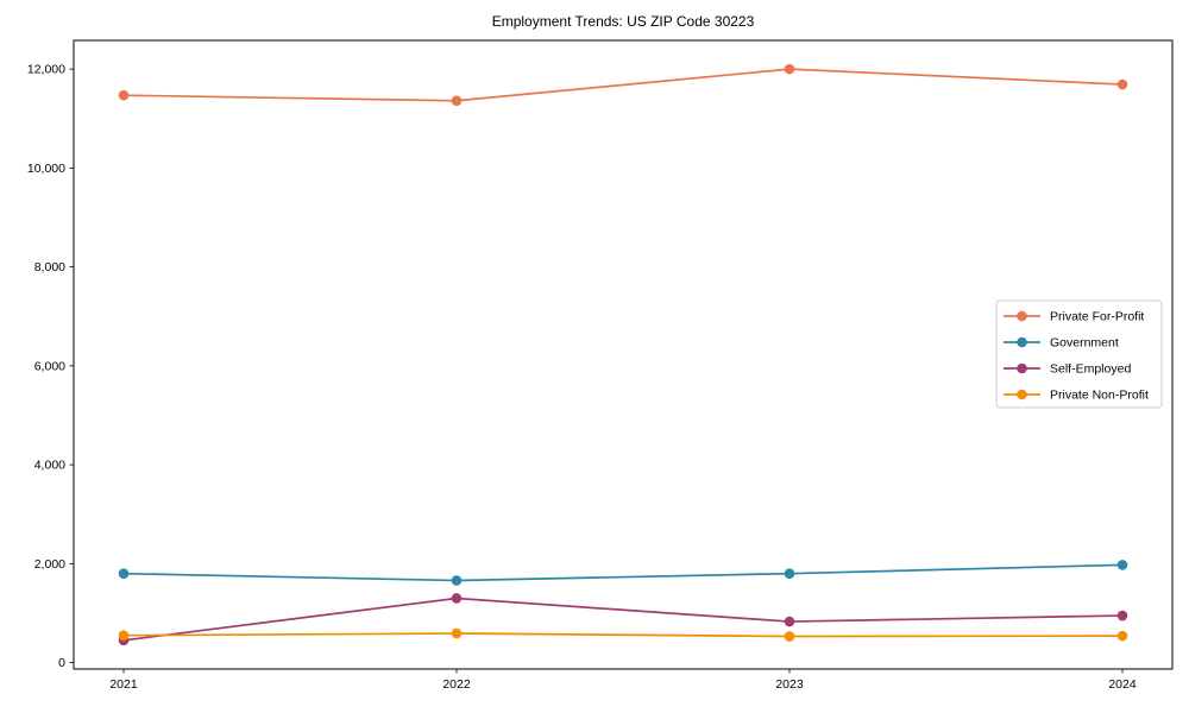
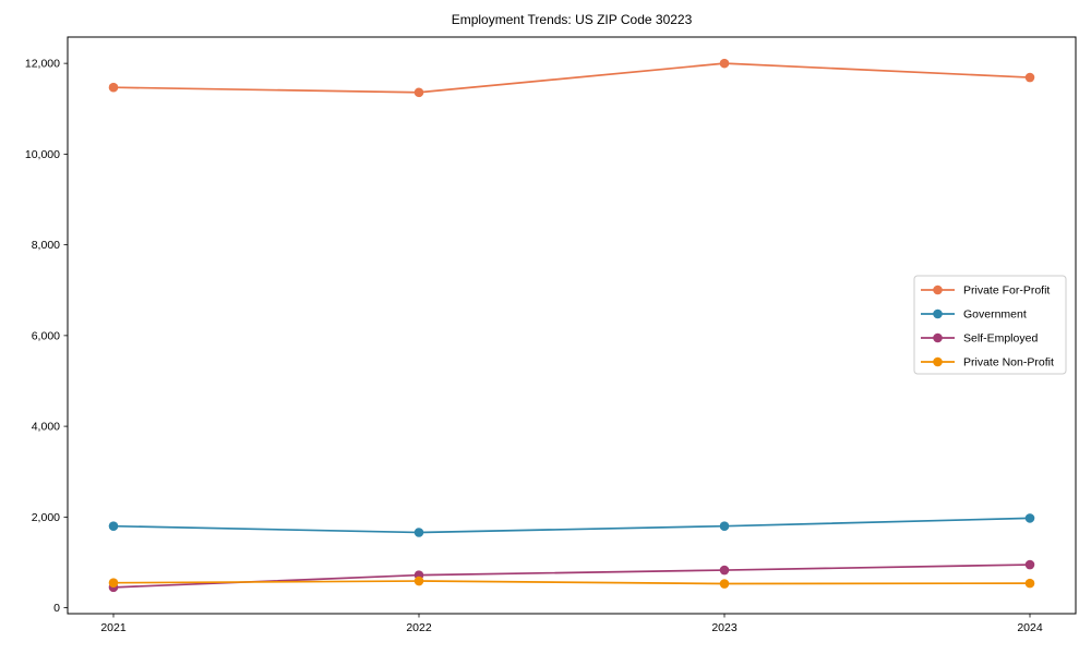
Self-Employed/2022: 1300 -> 700
